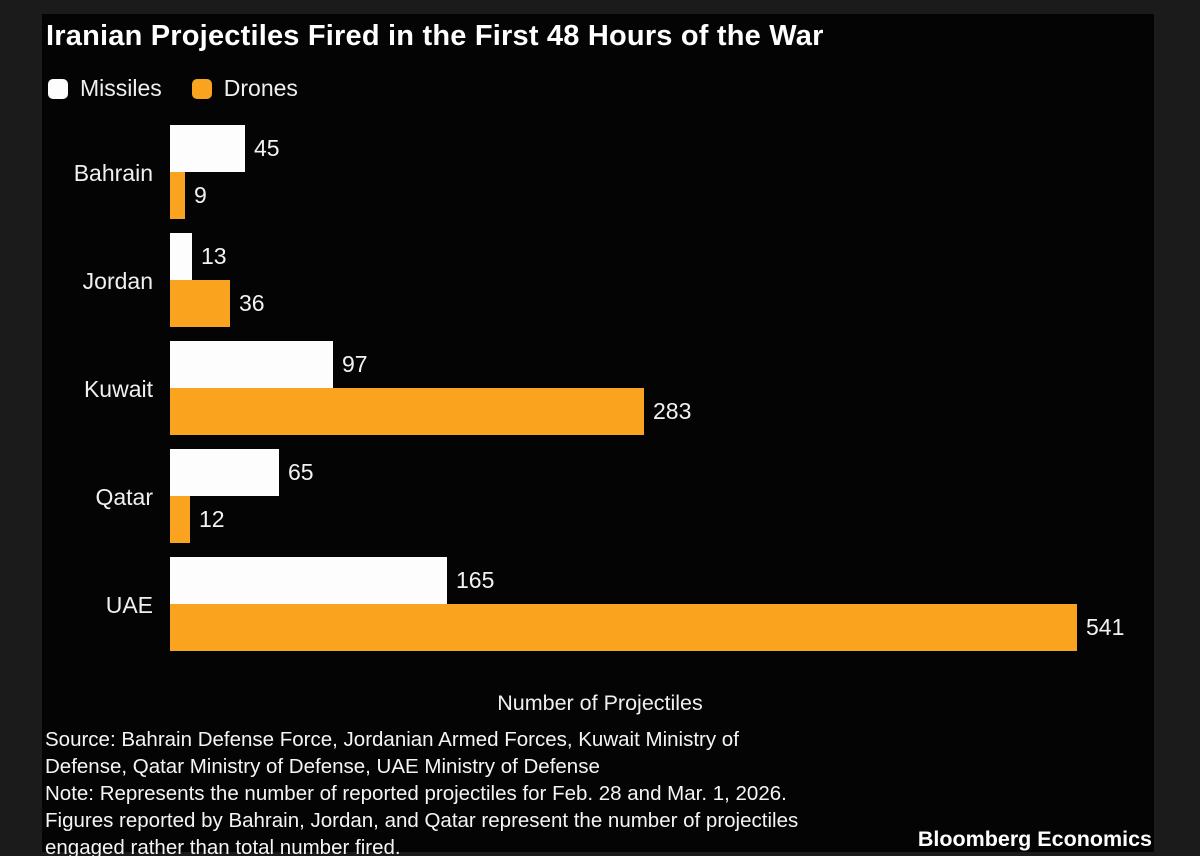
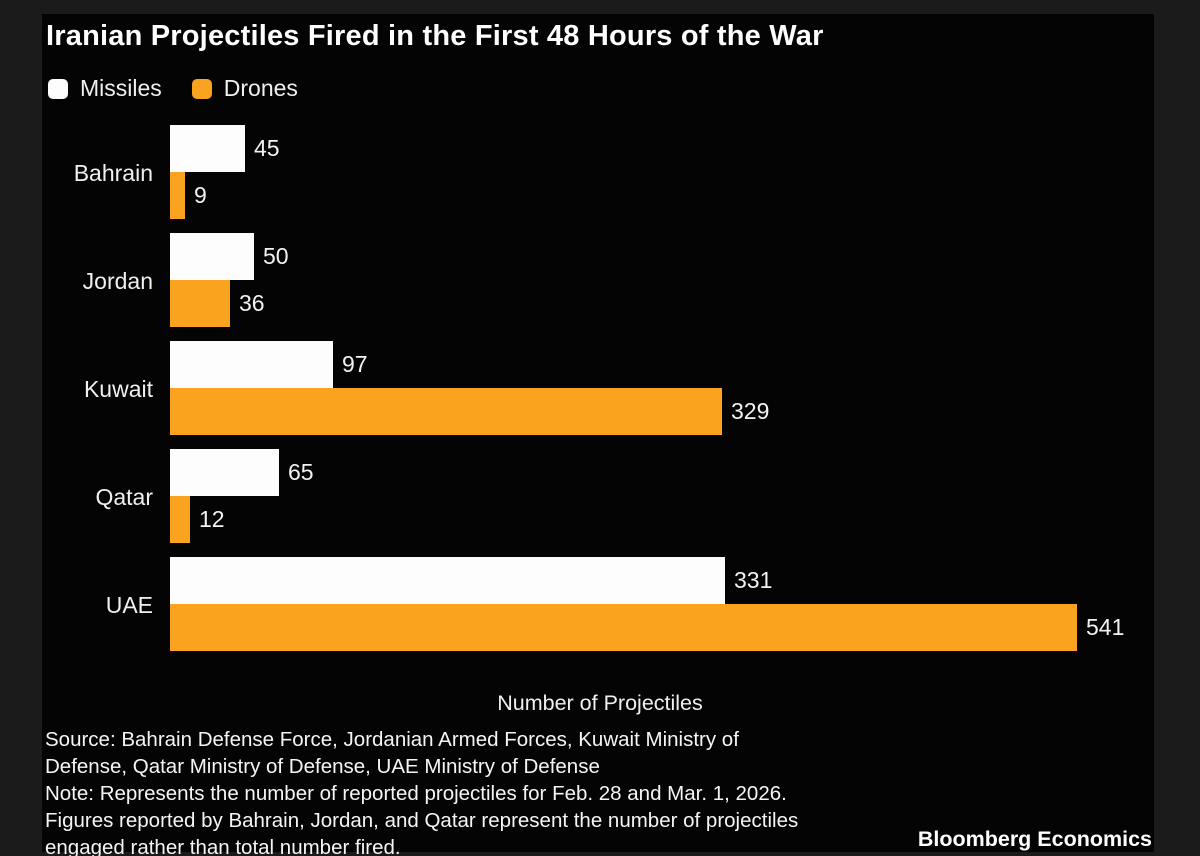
Missiles/Jordan: 13 -> 50
Drones/Kuwait: 283 -> 329
Missiles/UAE: 165 -> 331
